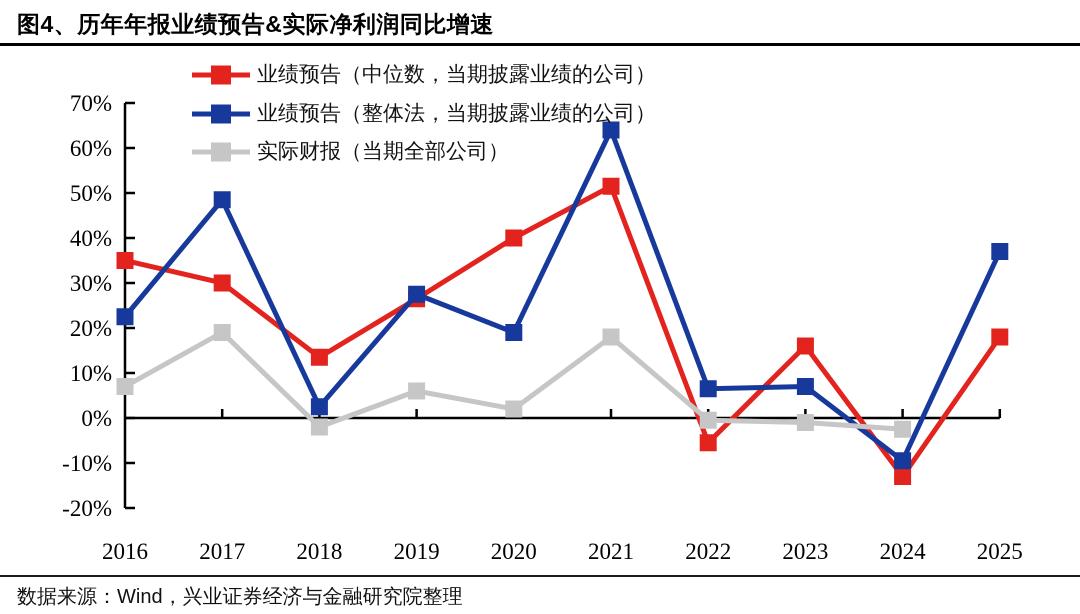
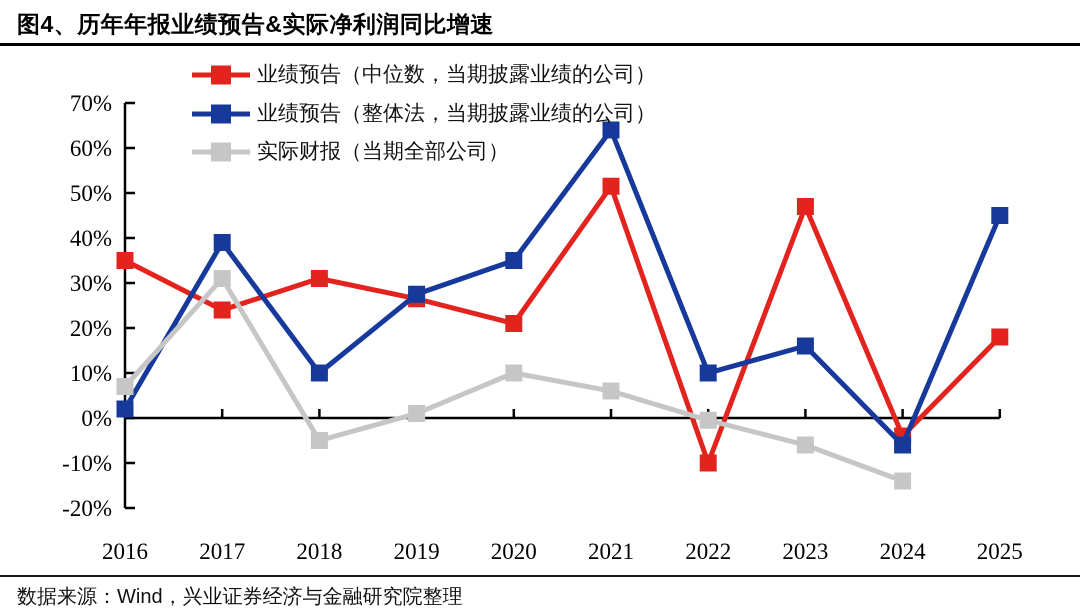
业绩预告（整体法，当期披露业绩的公司）/2016: 22% -> 2%
业绩预告（中位数，当期披露业绩的公司）/2017: 30% -> 24%
业绩预告（整体法，当期披露业绩的公司）/2017: 48% -> 39%
实际财报（当期全部公司）/2017: 19% -> 31%
业绩预告（中位数，当期披露业绩的公司）/2018: 14% -> 31%
业绩预告（整体法，当期披露业绩的公司）/2018: 2% -> 10%
实际财报（当期全部公司）/2018: -2% -> -5%
实际财报（当期全部公司）/2019: 6% -> 1%
业绩预告（中位数，当期披露业绩的公司）/2020: 40% -> 21%
业绩预告（整体法，当期披露业绩的公司）/2020: 19% -> 35%
实际财报（当期全部公司）/2020: 2% -> 10%
实际财报（当期全部公司）/2021: 18% -> 6%
业绩预告（中位数，当期披露业绩的公司）/2022: -6% -> -10%
业绩预告（整体法，当期披露业绩的公司）/2022: 6% -> 10%
业绩预告（中位数，当期披露业绩的公司）/2023: 16% -> 47%
业绩预告（整体法，当期披露业绩的公司）/2023: 7% -> 16%
实际财报（当期全部公司）/2023: -1% -> -6%
业绩预告（中位数，当期披露业绩的公司）/2024: -13% -> -4%
业绩预告（整体法，当期披露业绩的公司）/2024: -10% -> -6%
实际财报（当期全部公司）/2024: -2% -> -14%
业绩预告（整体法，当期披露业绩的公司）/2025: 37% -> 45%
